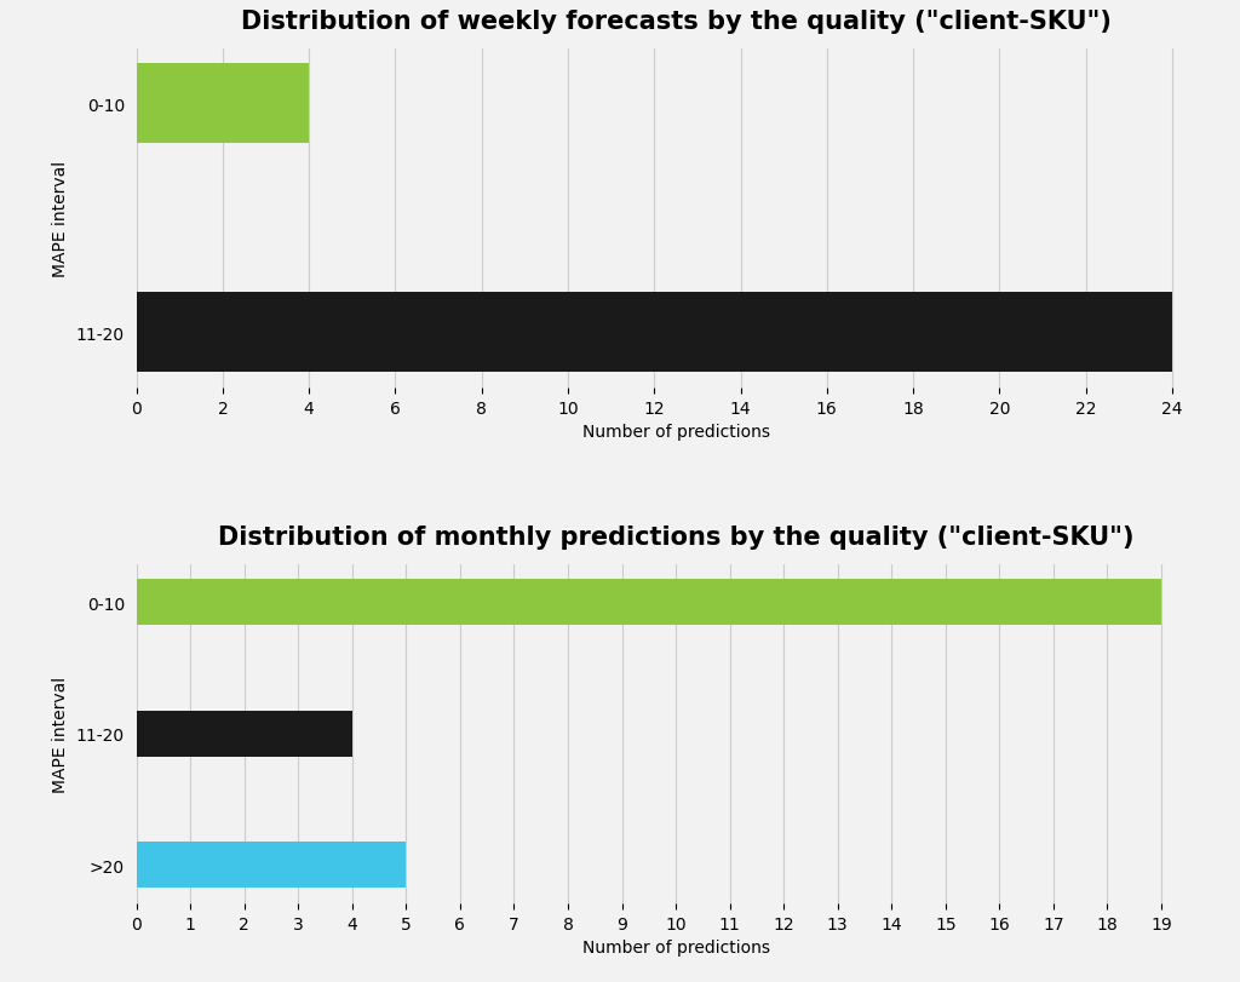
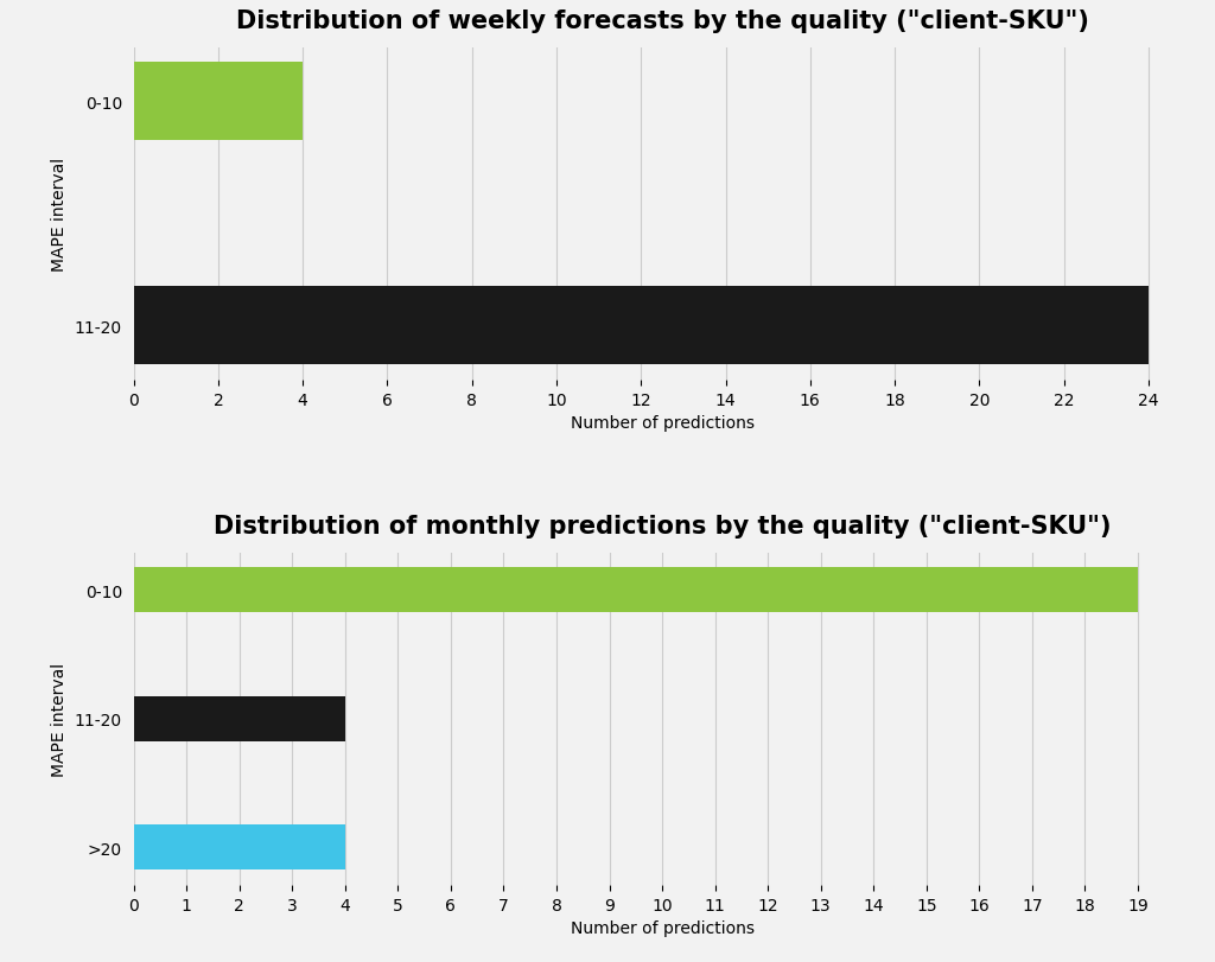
>20: 5 -> 4
